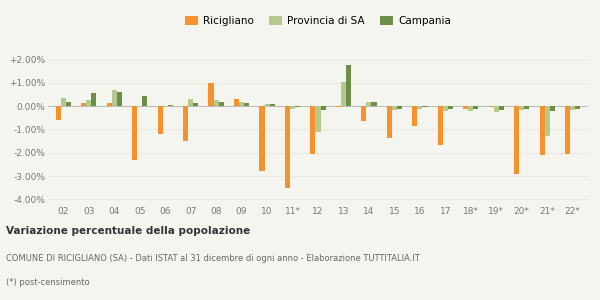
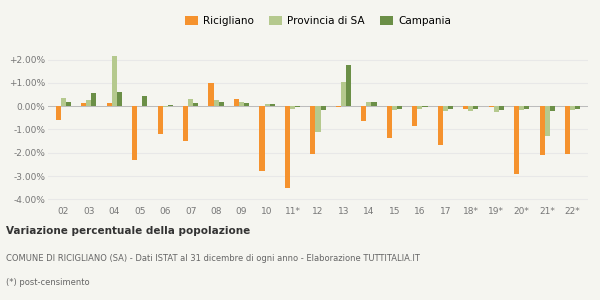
Provincia di SA/04: 0.70% -> 2.15%
